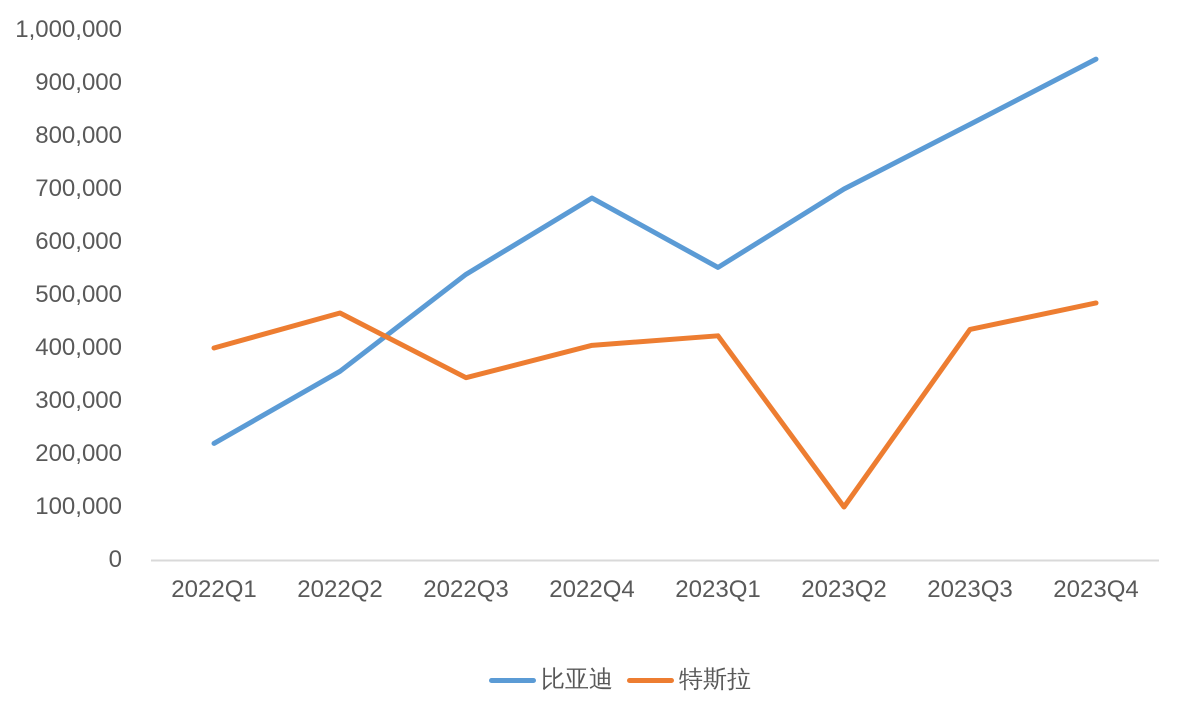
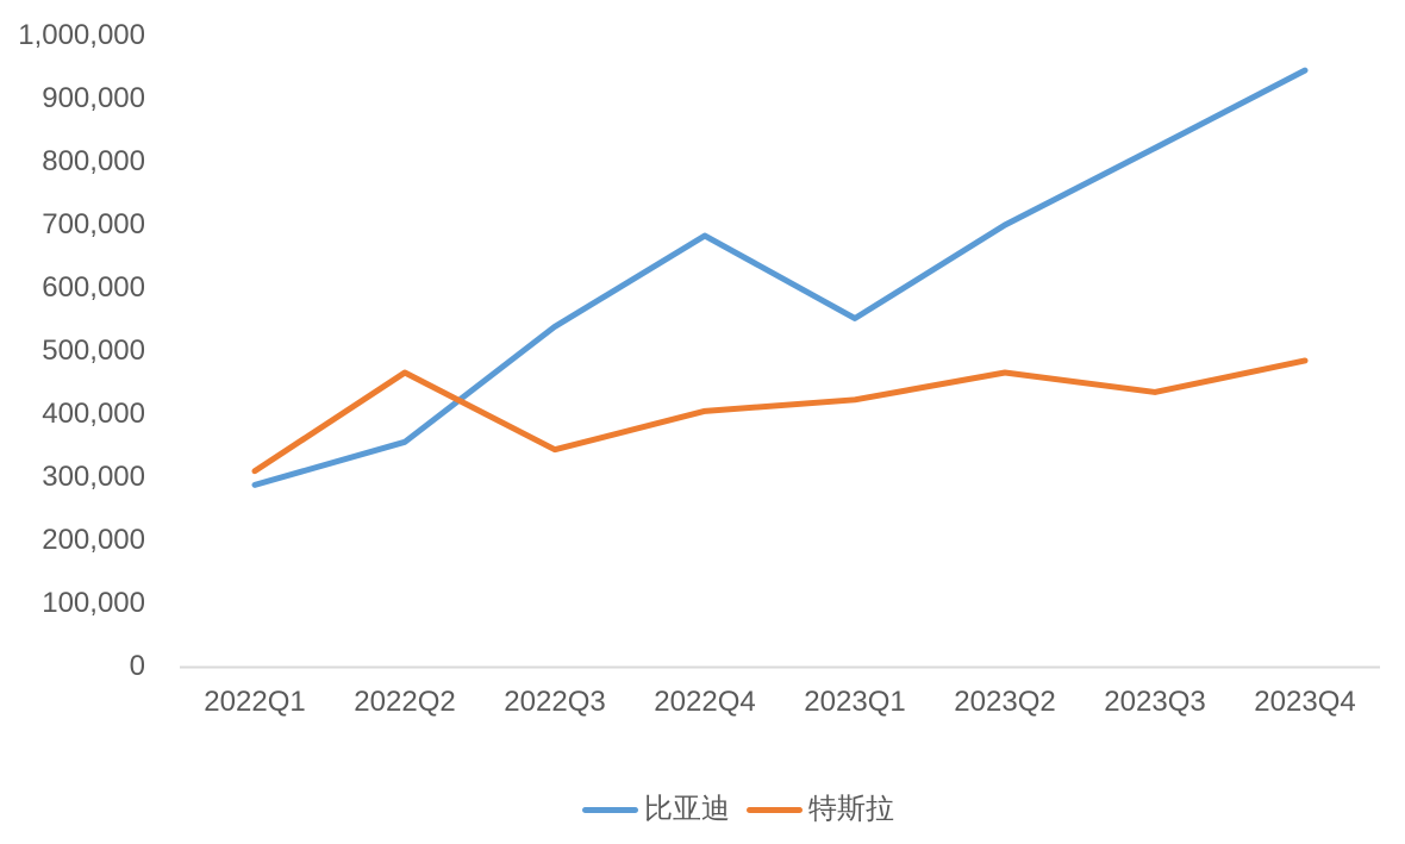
比亚迪/2022Q1: 220000 -> 290000
特斯拉/2022Q1: 400000 -> 310000
特斯拉/2023Q2: 100000 -> 470000
